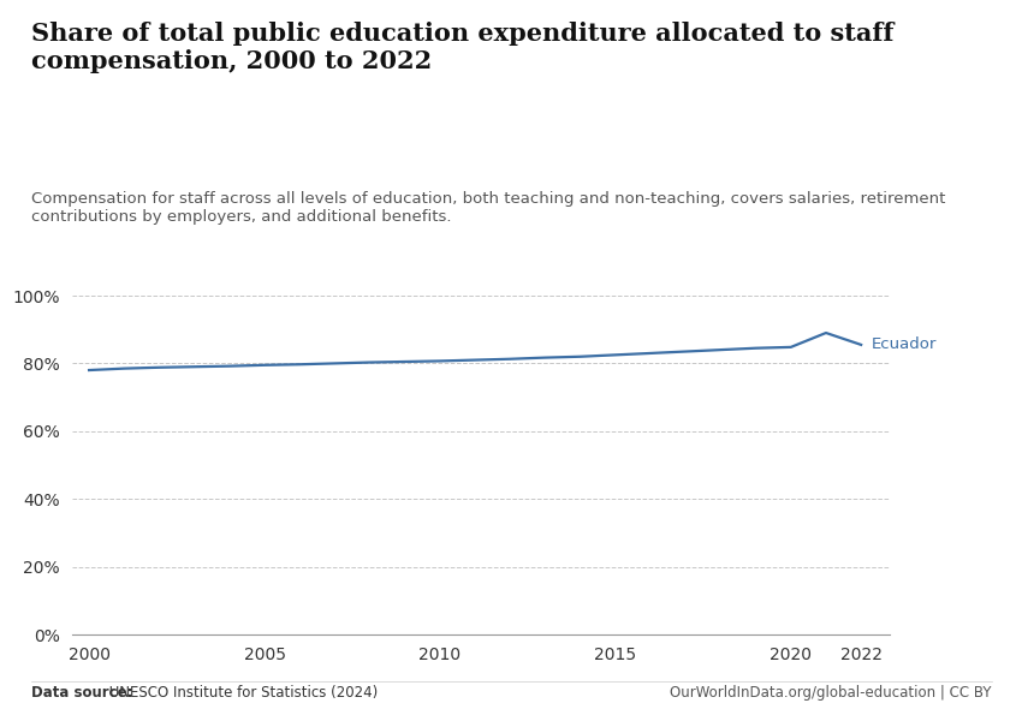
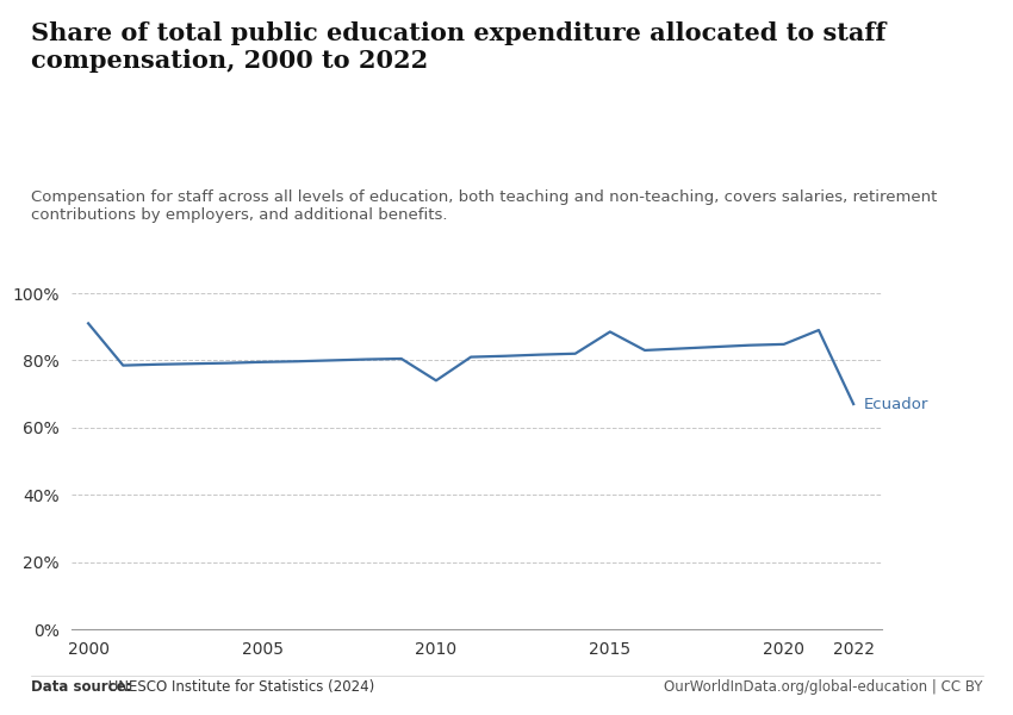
2000: 78.0% -> 91.0%
2010: 80.7% -> 74.0%
2015: 82.5% -> 88.5%
2022: 85.5% -> 67.0%
